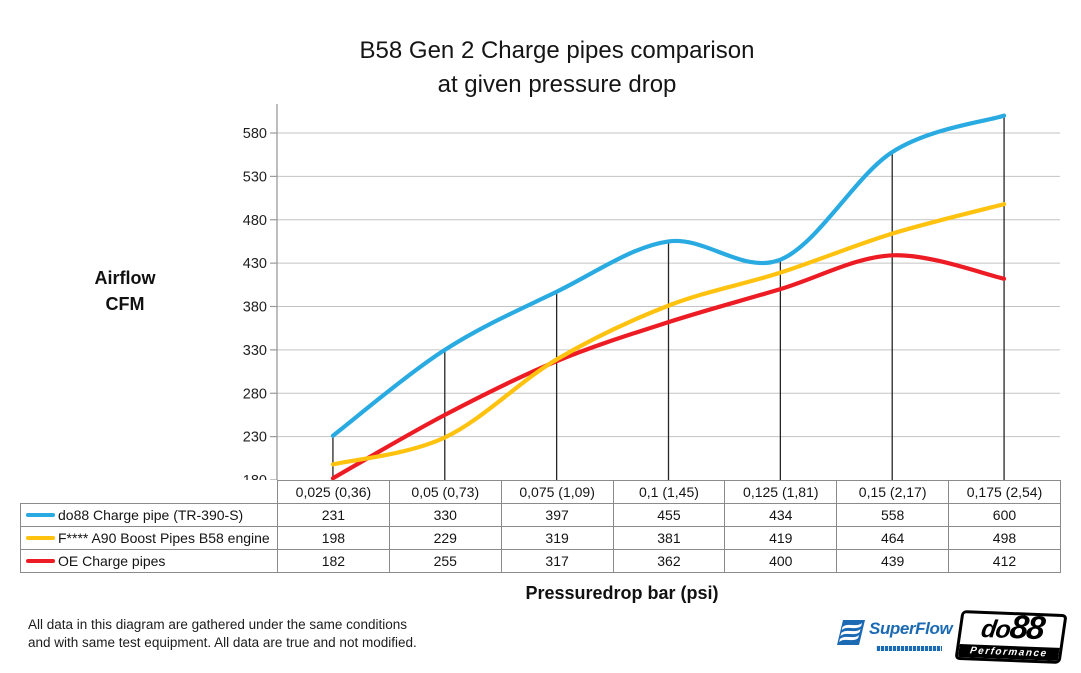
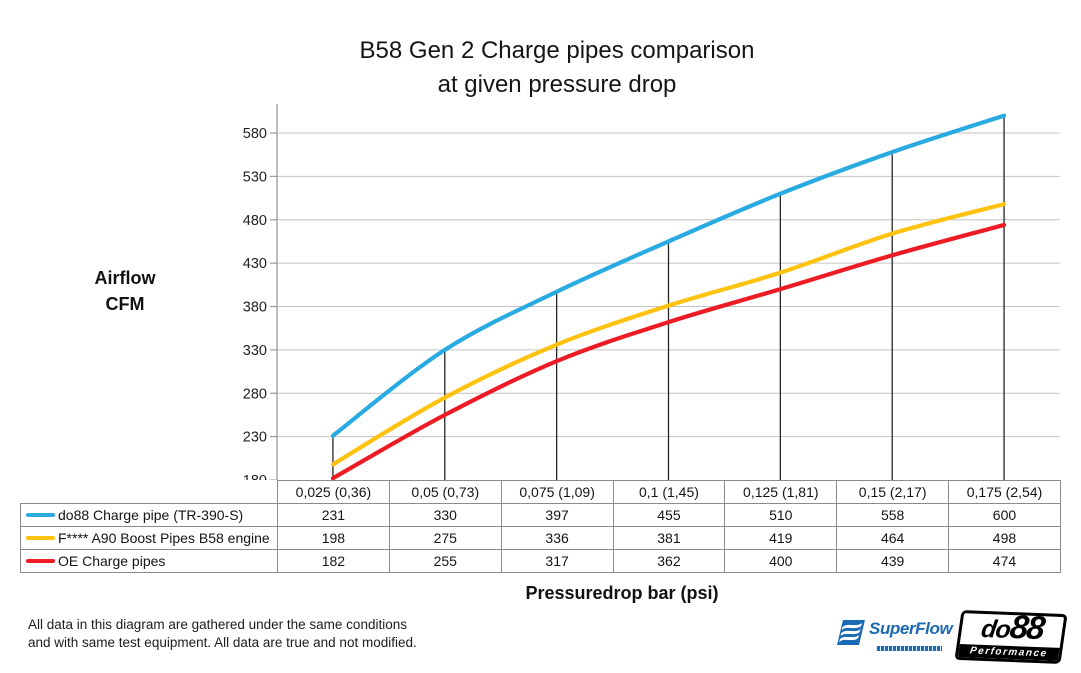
F**** A90 Boost Pipes B58 engine/0,05 (0,73): 229 -> 275
F**** A90 Boost Pipes B58 engine/0,075 (1,09): 319 -> 336
do88 Charge pipe (TR-390-S)/0,125 (1,81): 434 -> 510
OE Charge pipes/0,175 (2,54): 412 -> 474
